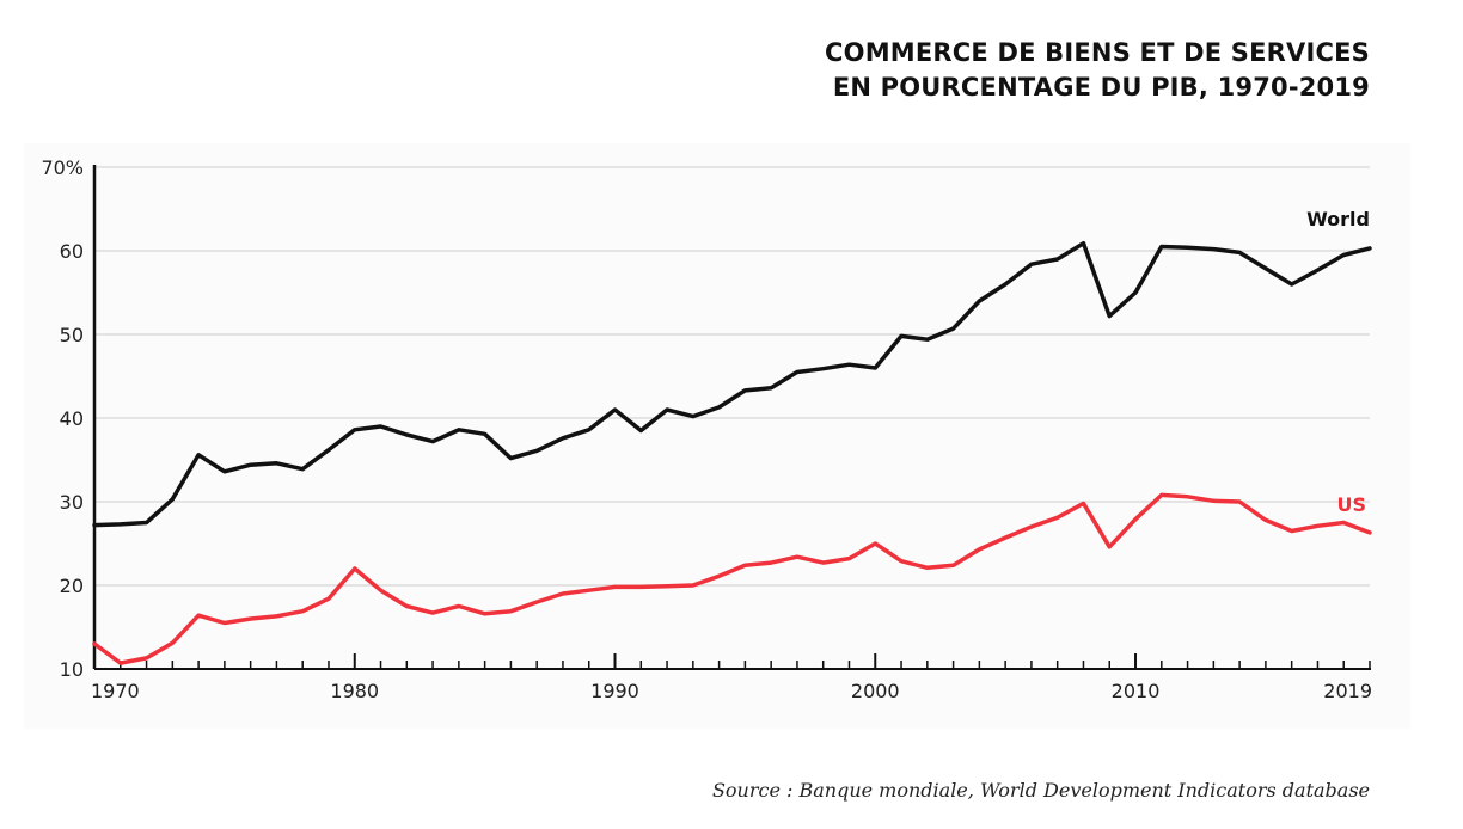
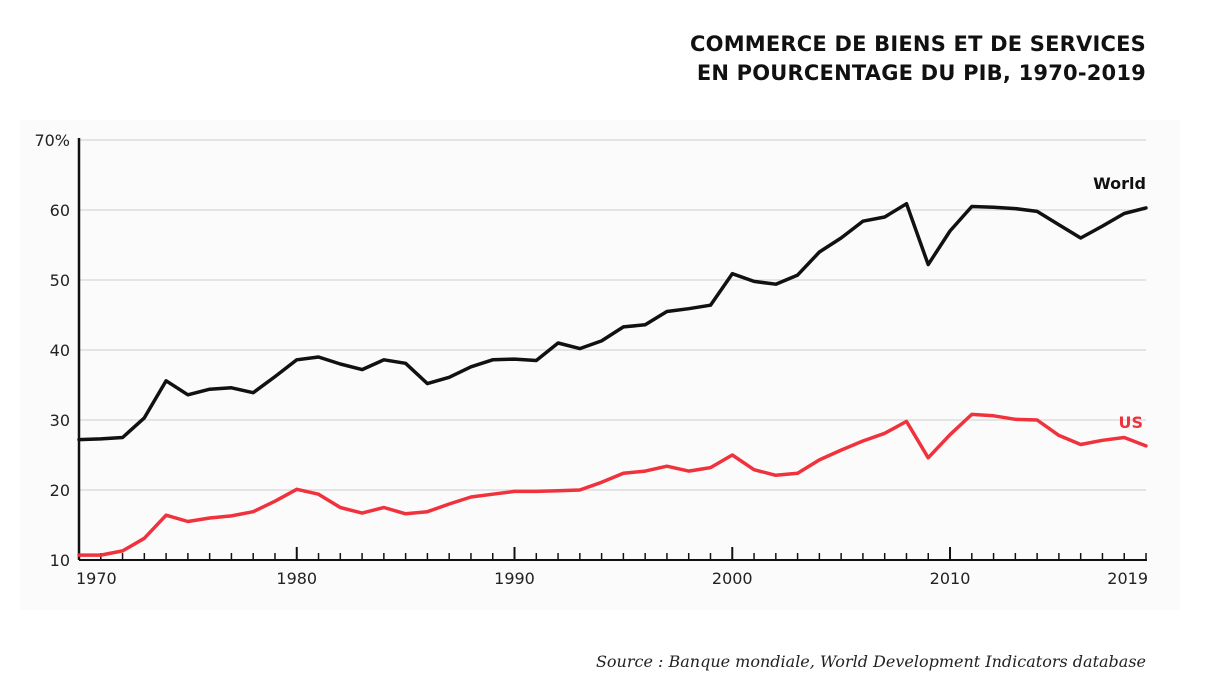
US/1970: 13% -> 11%
US/1980: 22% -> 20%
World/1990: 41% -> 39%
World/2000: 46% -> 51%
World/2010: 55% -> 57%
